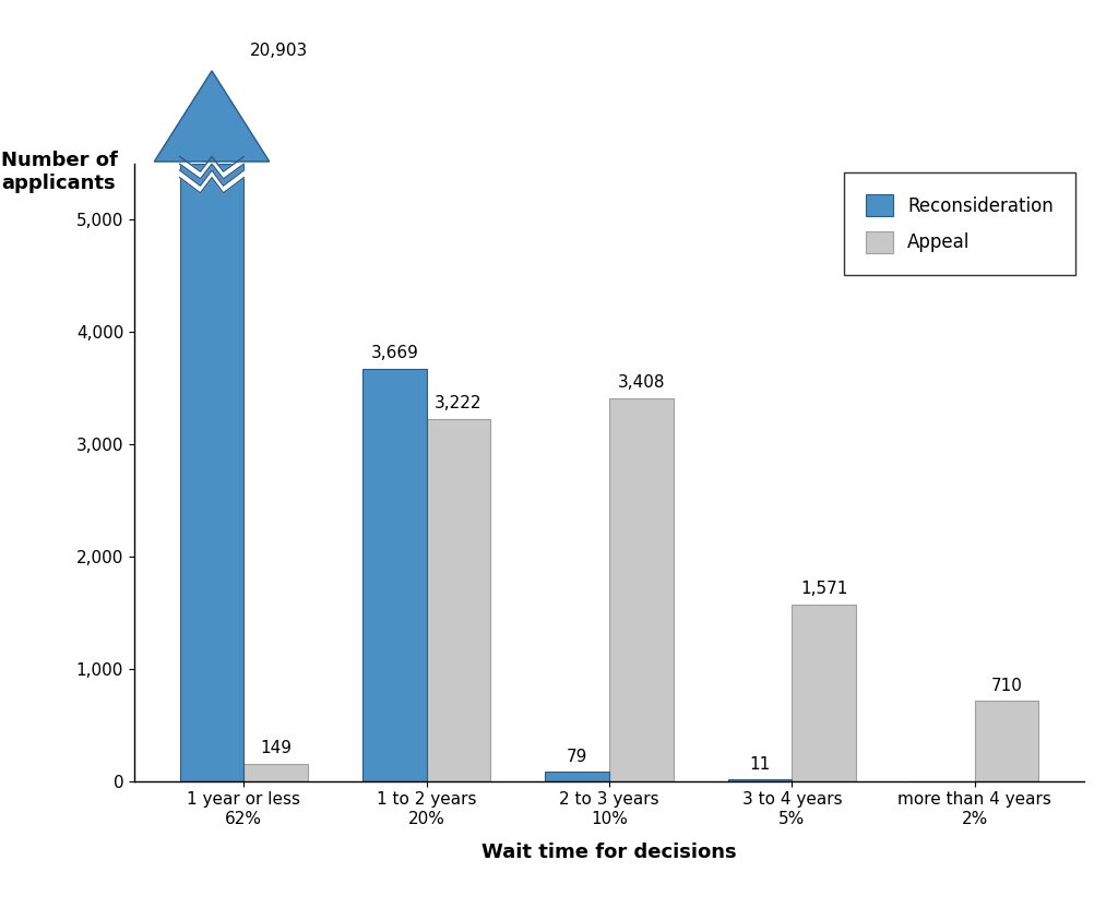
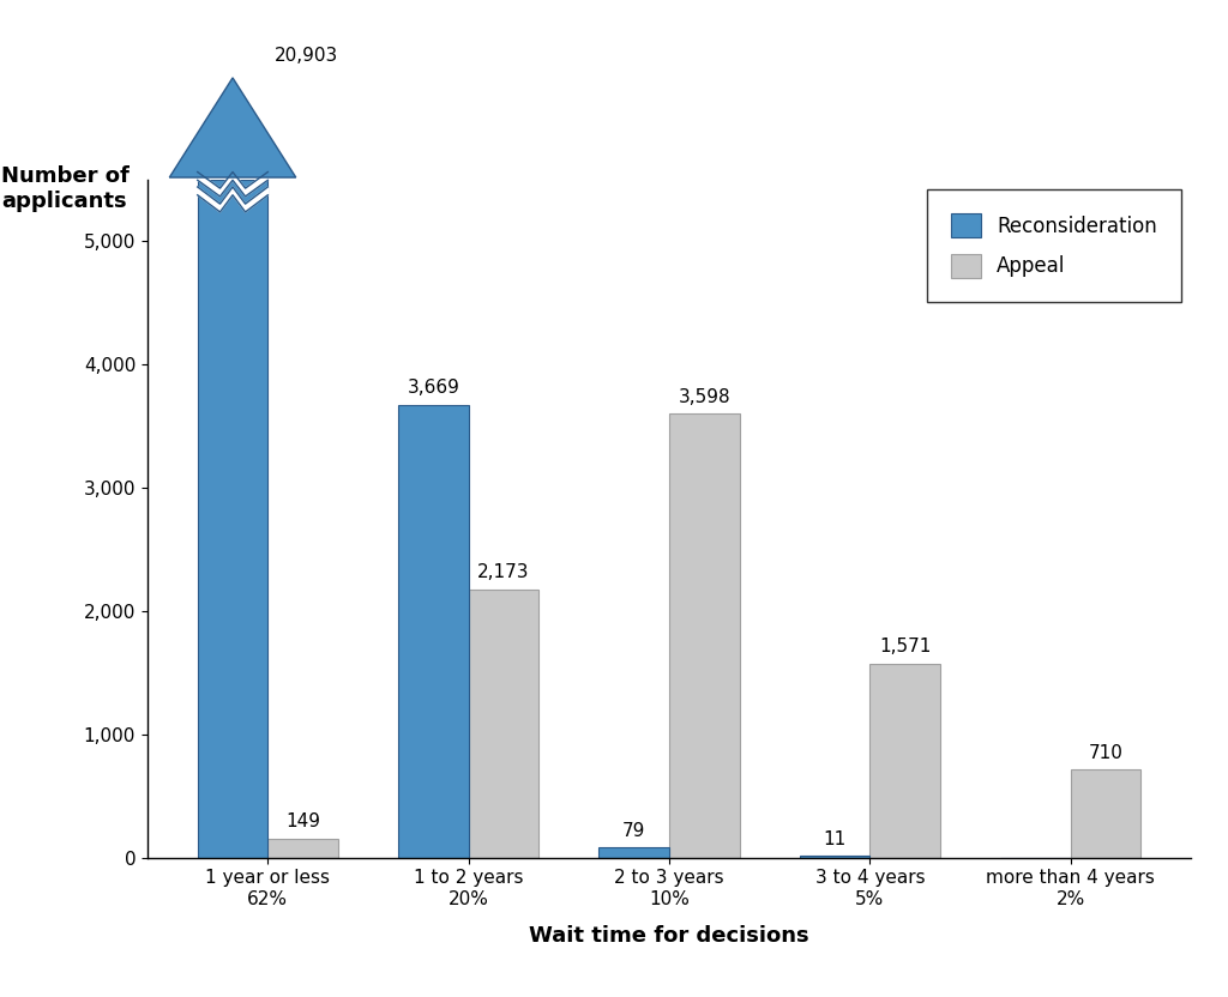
Appeal/1 to 2 years 20%: 3,222 -> 2,173
Appeal/2 to 3 years 10%: 3,408 -> 3,598
